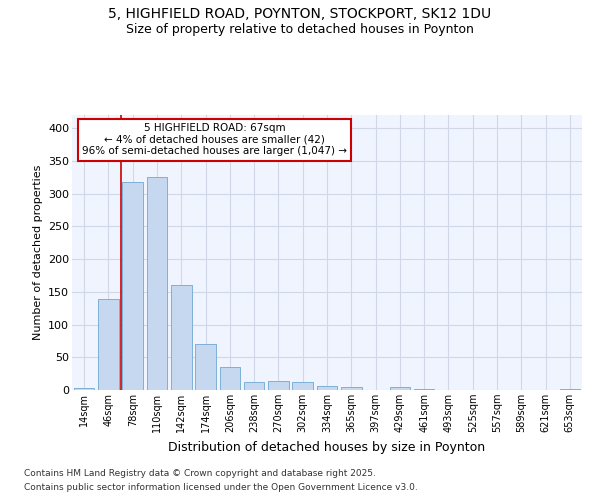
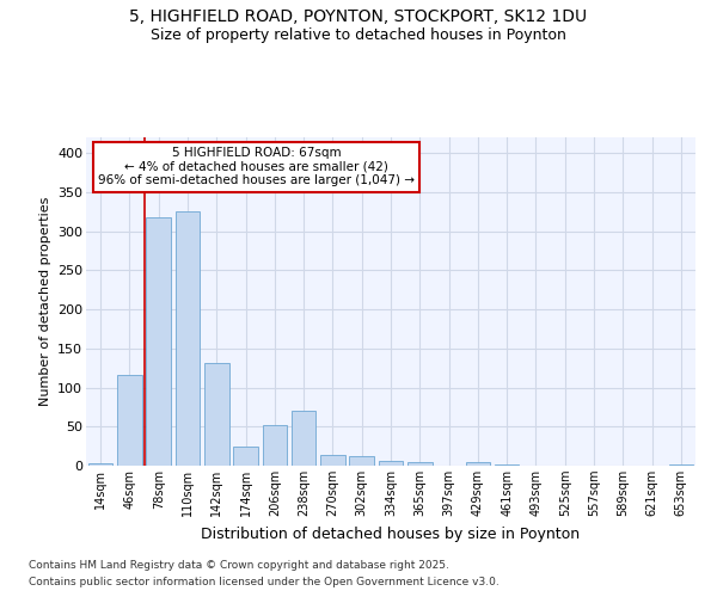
46sqm: 139 -> 116
142sqm: 160 -> 132
174sqm: 70 -> 24
206sqm: 35 -> 52
238sqm: 12 -> 70
